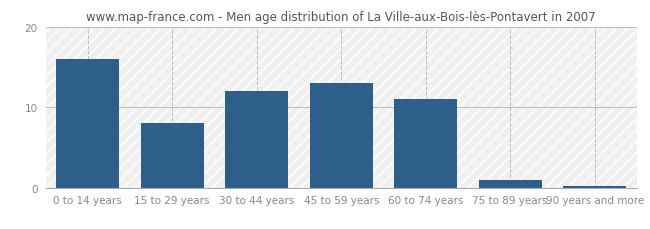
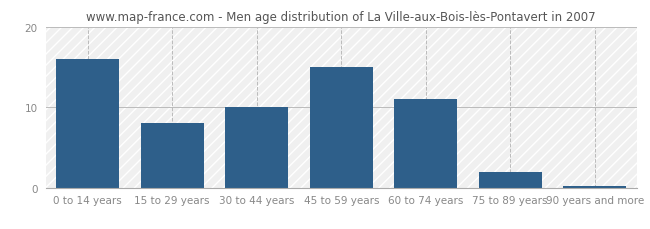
30 to 44 years: 12.0 -> 10.0
45 to 59 years: 13.0 -> 15.0
75 to 89 years: 1.0 -> 2.0
